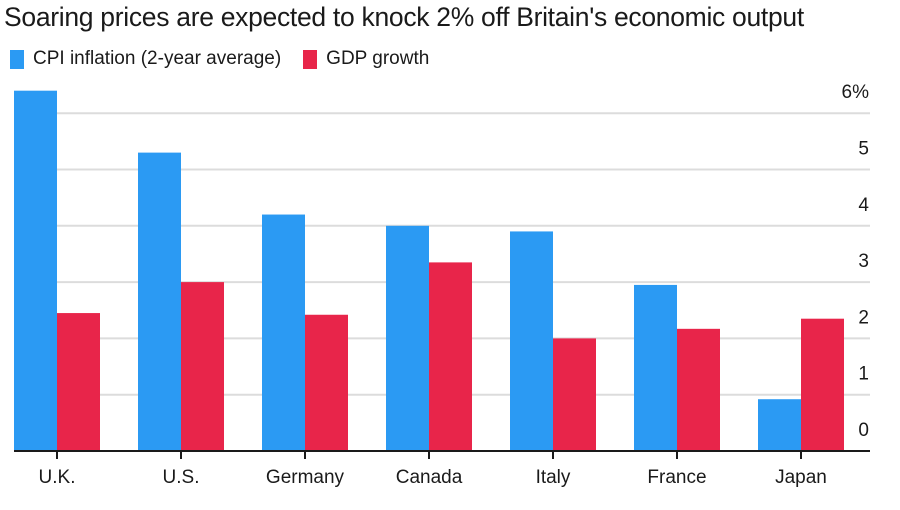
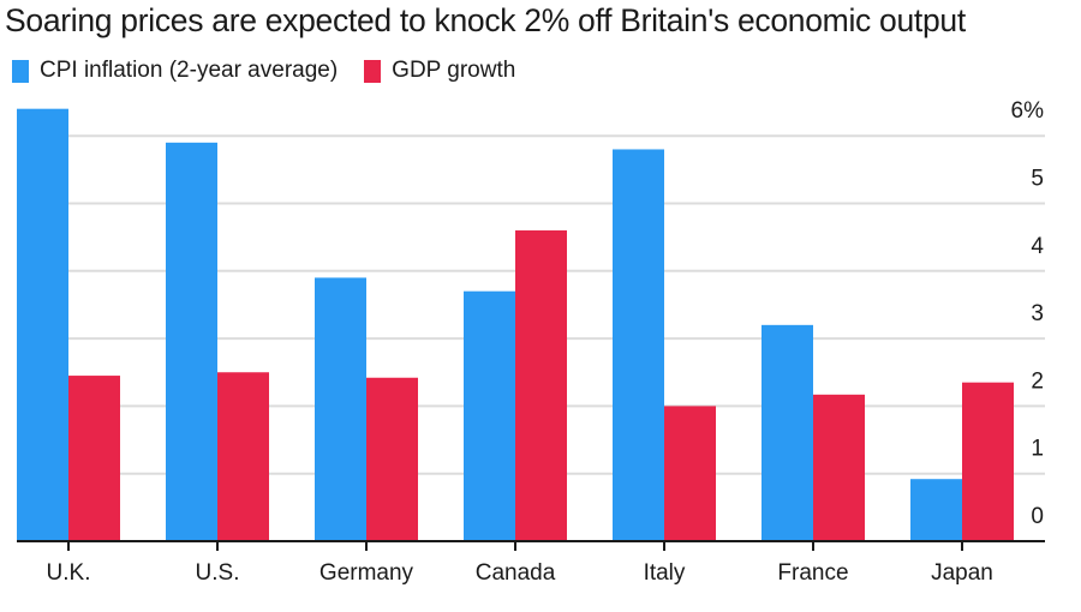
CPI inflation (2-year average)/U.S.: 5.3% -> 5.9%
GDP growth/U.S.: 3.0% -> 2.5%
CPI inflation (2-year average)/Germany: 4.2% -> 3.9%
CPI inflation (2-year average)/Canada: 4.0% -> 3.7%
GDP growth/Canada: 3.4% -> 4.6%
CPI inflation (2-year average)/Italy: 3.9% -> 5.8%
CPI inflation (2-year average)/France: 3.0% -> 3.2%
